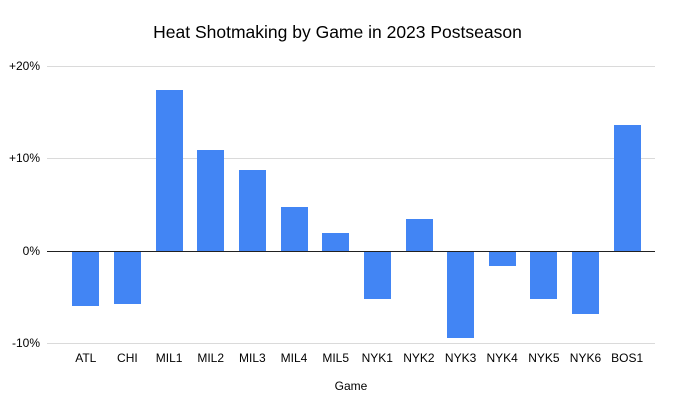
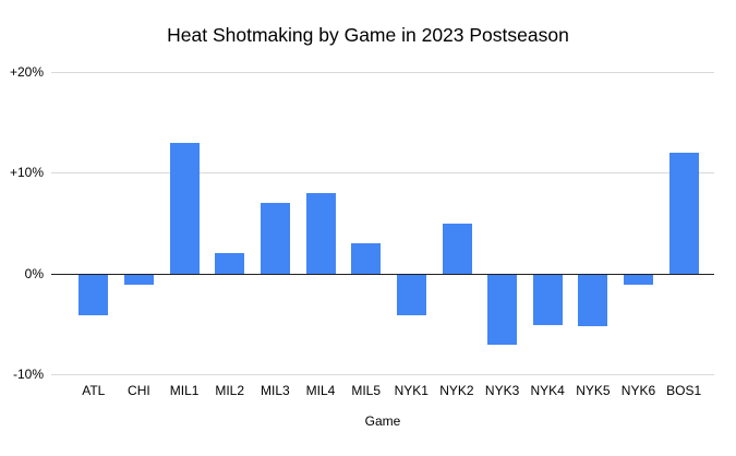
ATL: -6% -> -4%
CHI: -6% -> -1%
MIL1: 17% -> 13%
MIL2: 11% -> 2%
MIL3: 9% -> 7%
MIL4: 5% -> 8%
MIL5: 2% -> 3%
NYK1: -5% -> -4%
NYK2: 3% -> 5%
NYK3: -9% -> -7%
NYK4: -2% -> -5%
NYK6: -7% -> -1%
BOS1: 14% -> 12%
